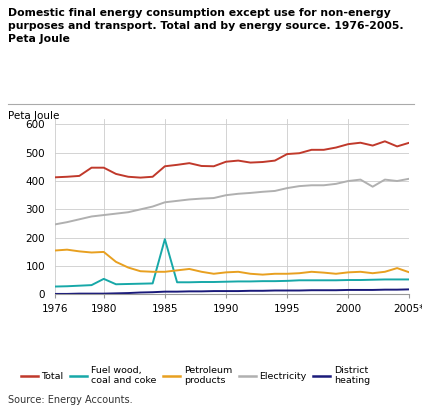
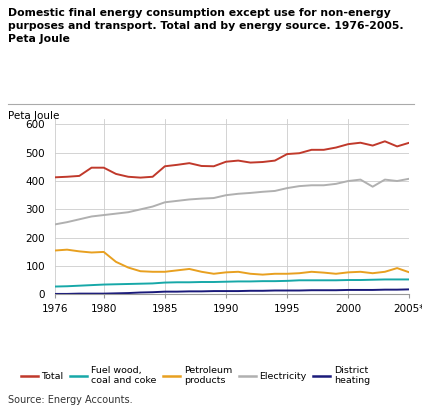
Fuel wood, coal and coke/1980: 55 -> 35
Fuel wood, coal and coke/1985: 195 -> 42
